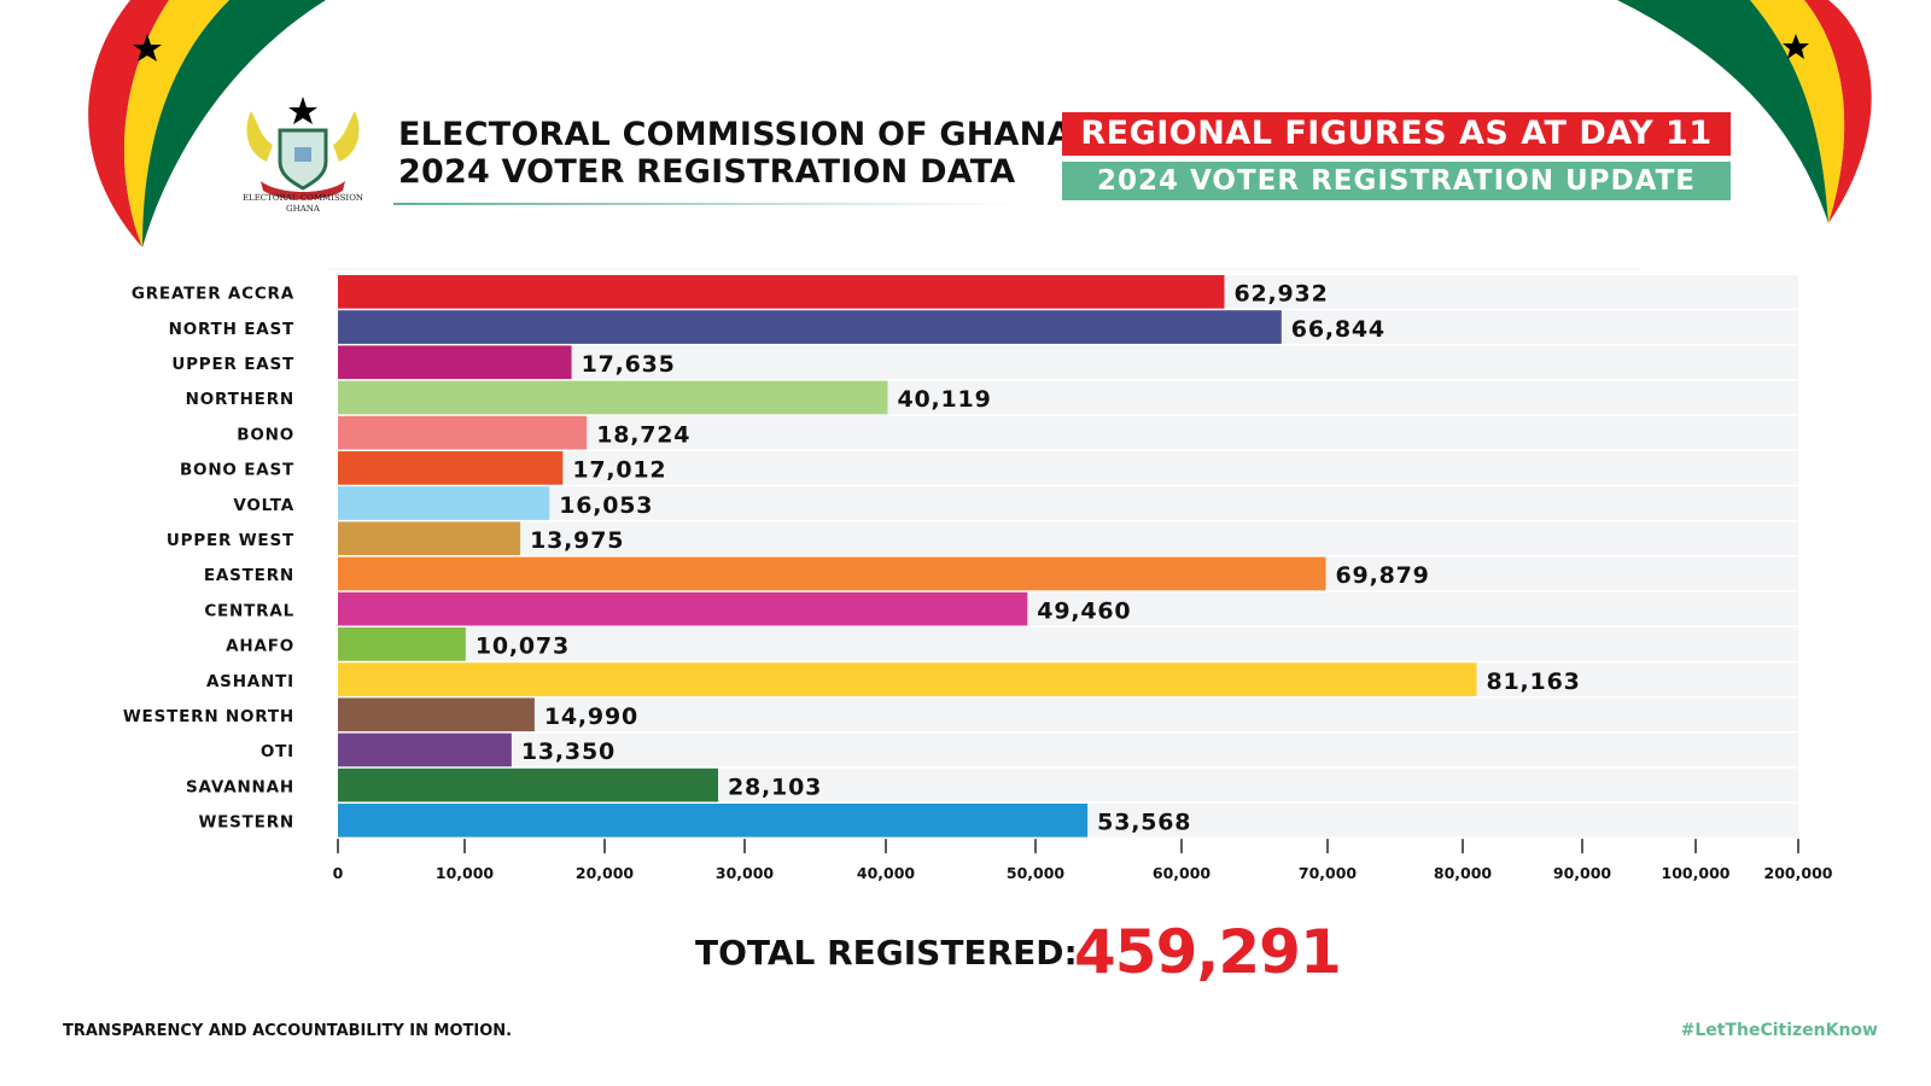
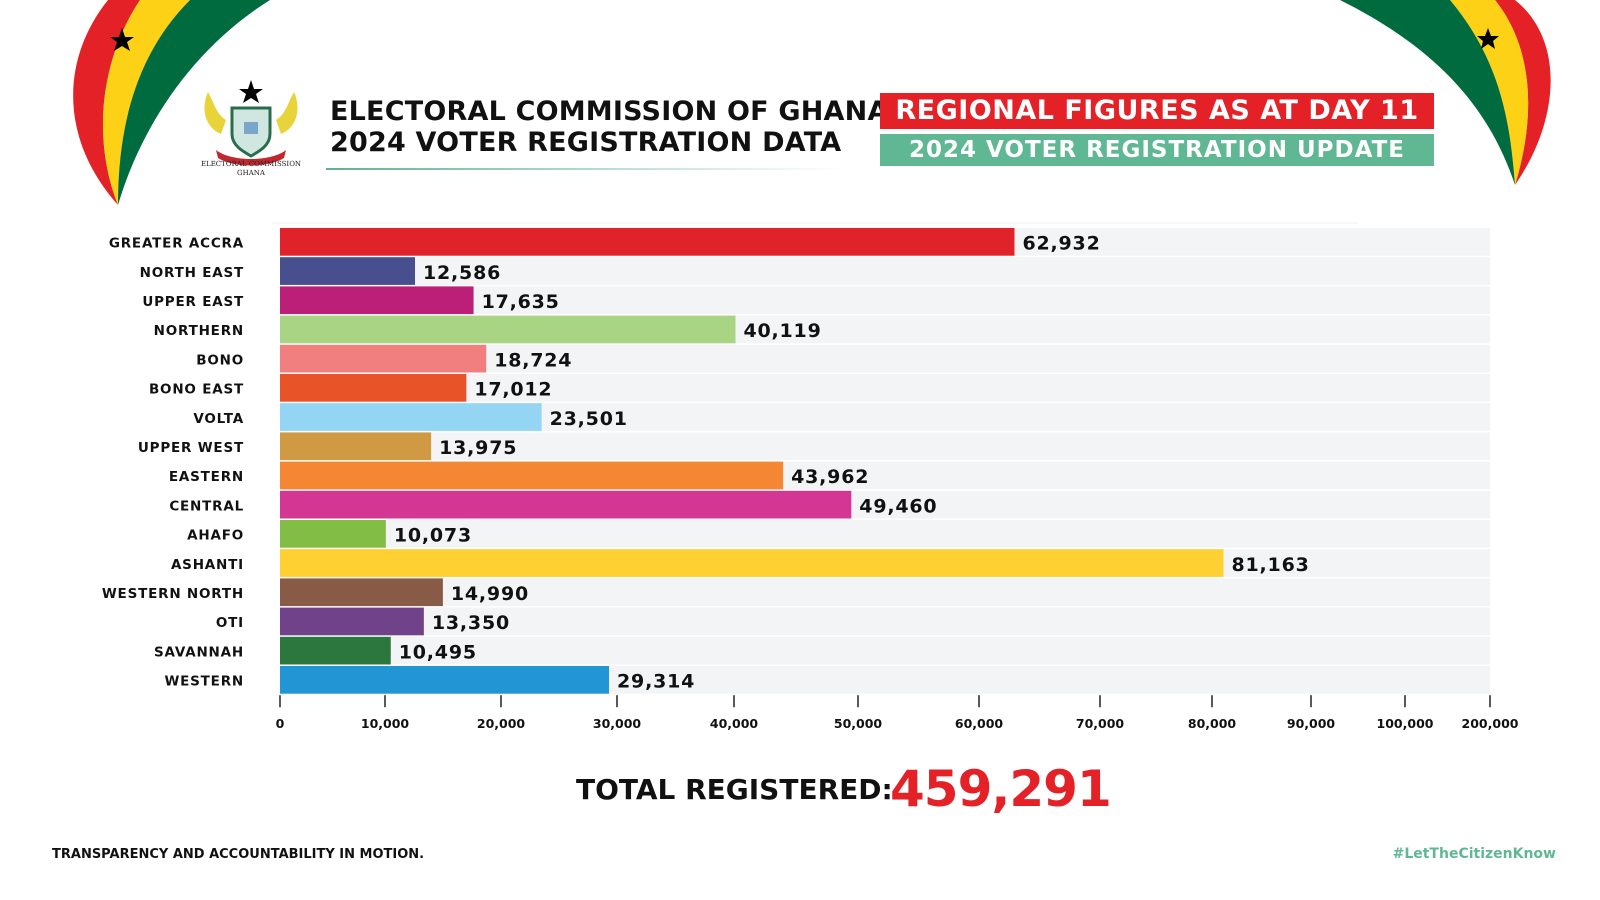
NORTH EAST: 66,844 -> 12,586
VOLTA: 16,053 -> 23,501
EASTERN: 69,879 -> 43,962
SAVANNAH: 28,103 -> 10,495
WESTERN: 53,568 -> 29,314
